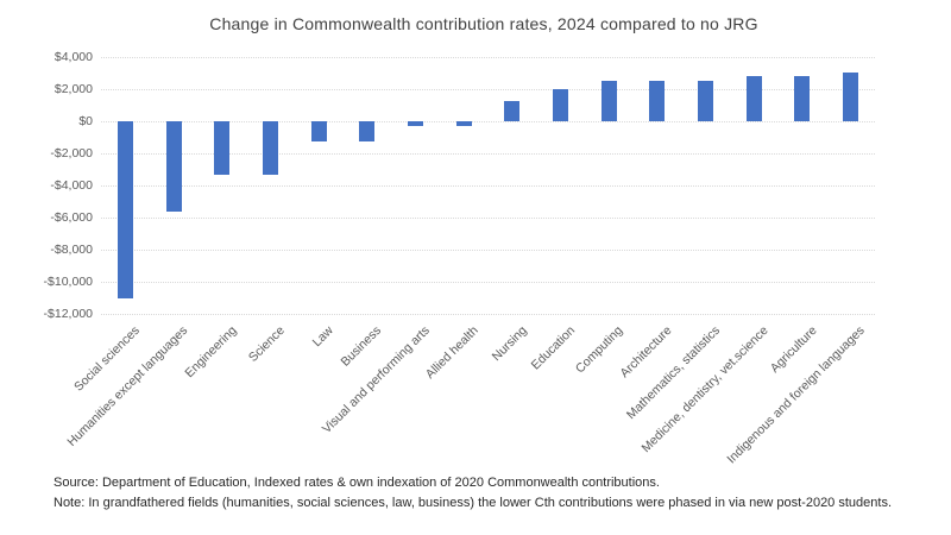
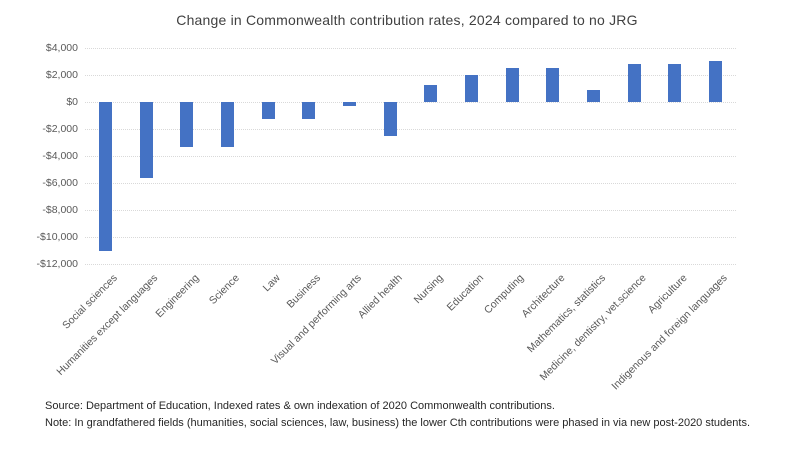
Allied health: -$300 -> -$2500
Mathematics, statistics: $2500 -> $900
